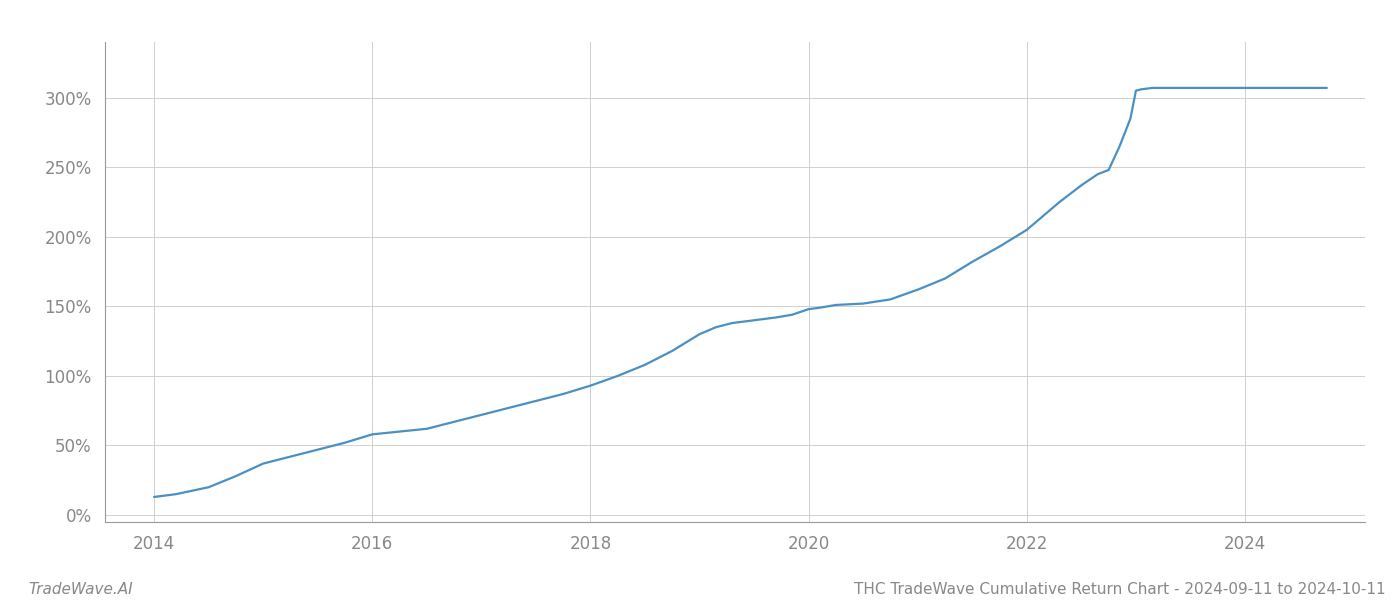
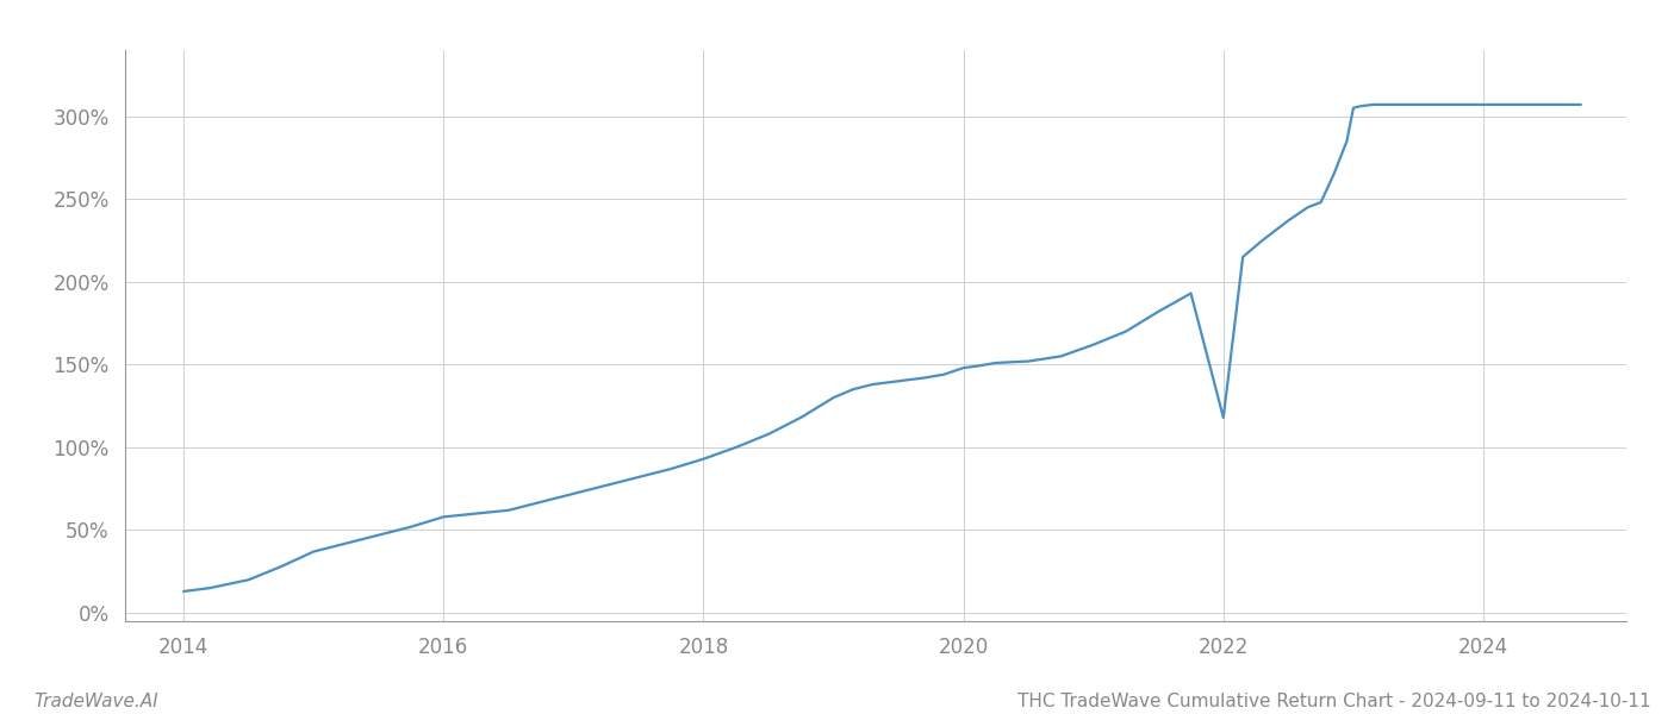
2022: 205% -> 118%
